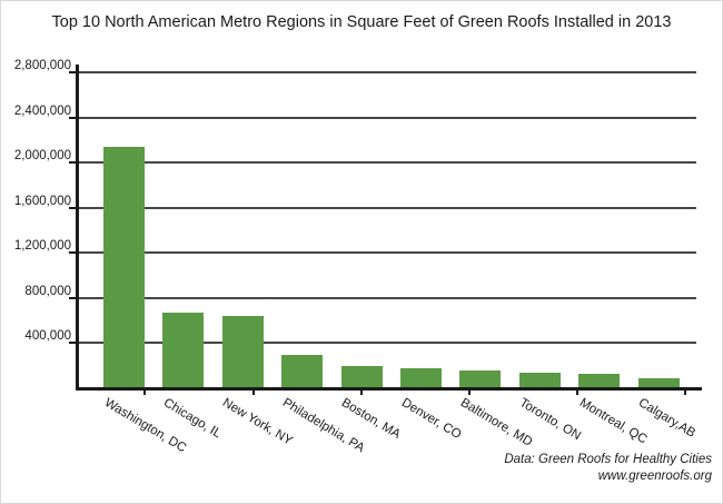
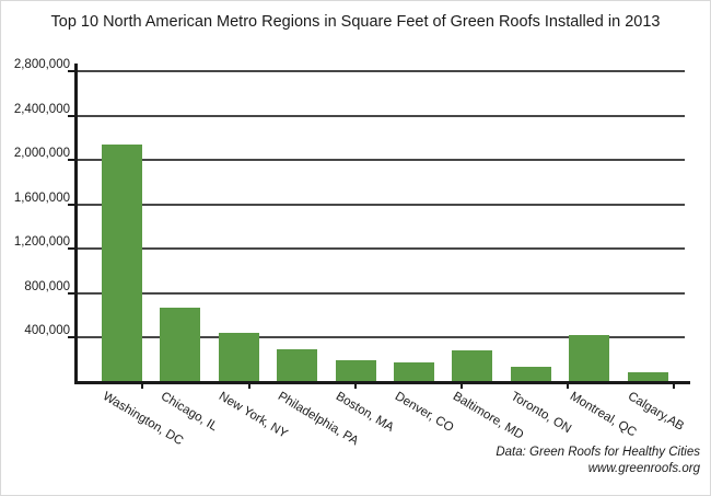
New York, NY: 640000 -> 440000
Baltimore, MD: 160000 -> 290000
Montreal, QC: 120000 -> 420000
